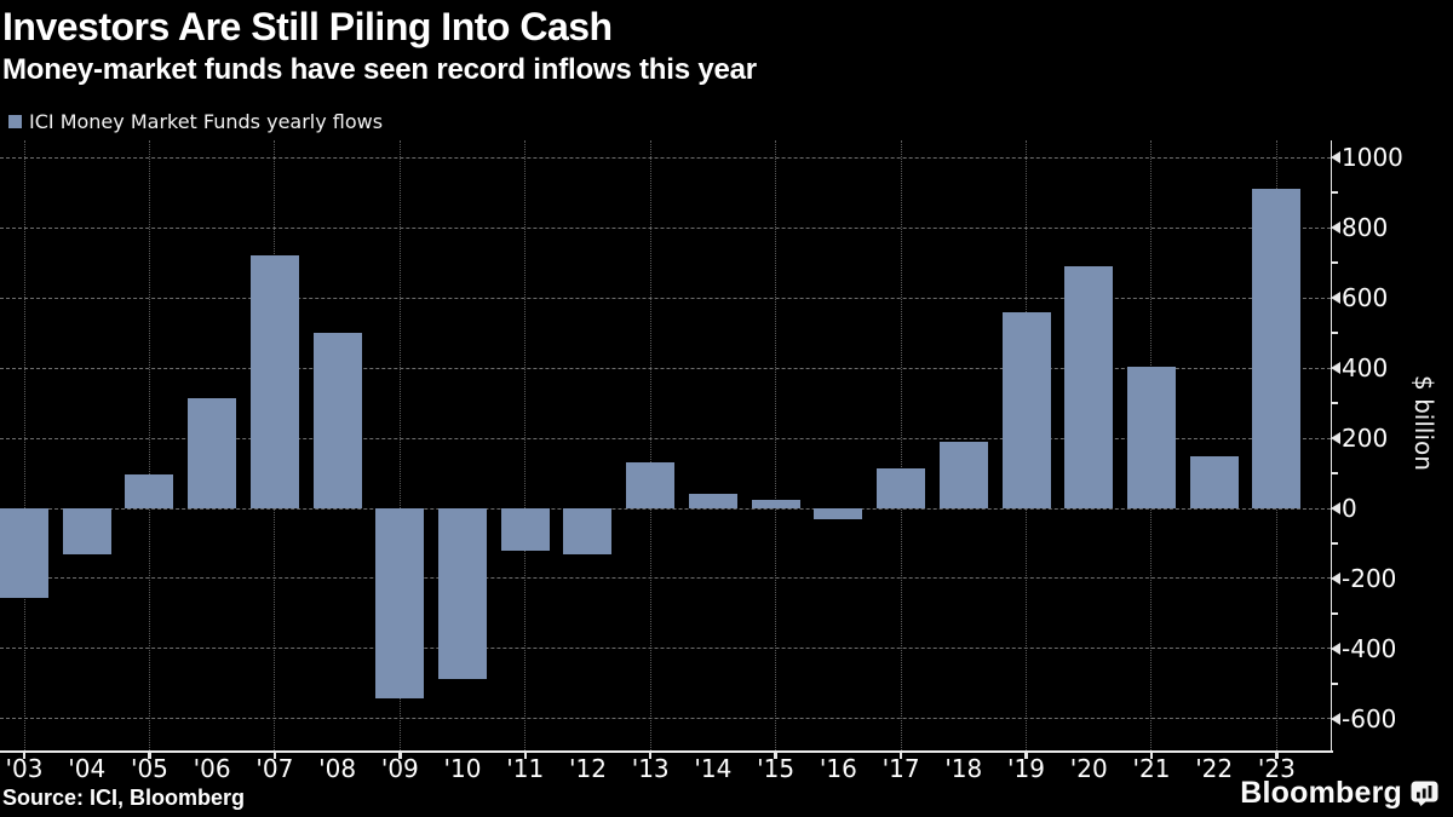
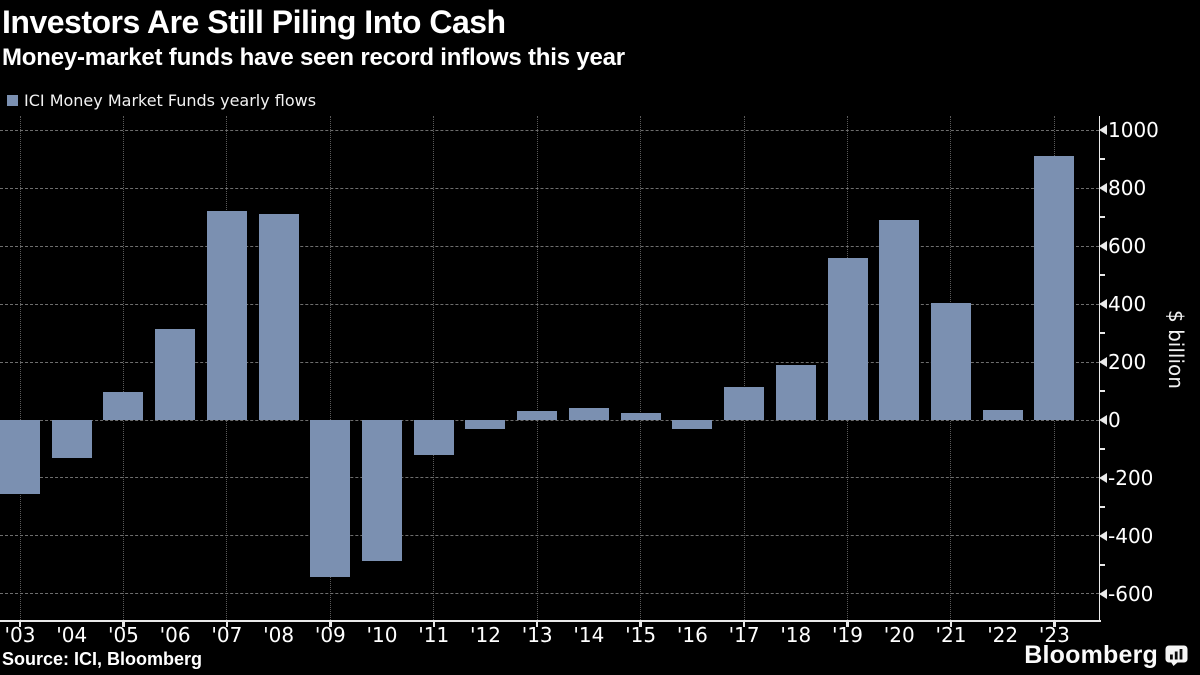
'08: 500 -> 710
'12: -130 -> -30
'13: 130 -> 30
'22: 150 -> 40
